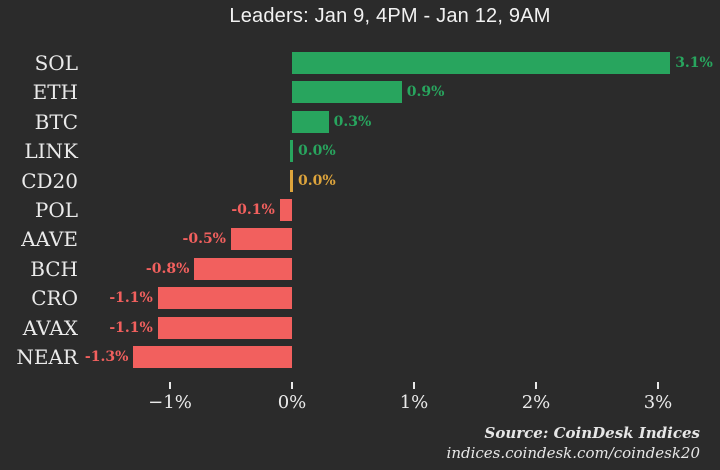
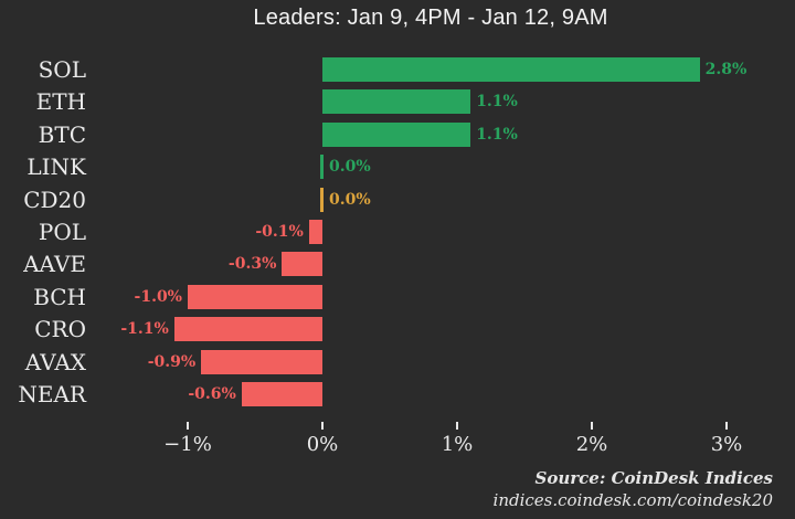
SOL: 3.1% -> 2.8%
ETH: 0.9% -> 1.1%
BTC: 0.3% -> 1.1%
AAVE: -0.5% -> -0.3%
BCH: -0.8% -> -1.0%
AVAX: -1.1% -> -0.9%
NEAR: -1.3% -> -0.6%
